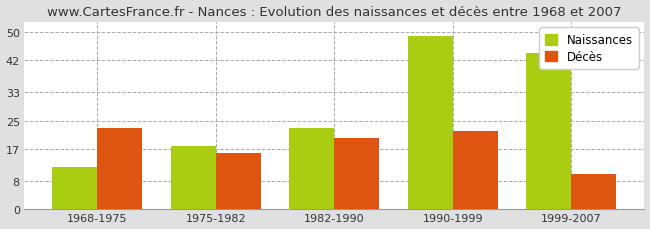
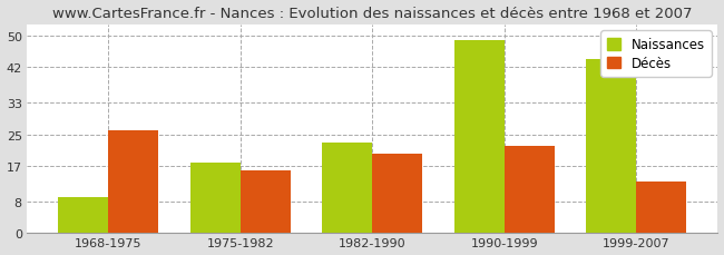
Naissances/1968-1975: 12 -> 9
Décès/1968-1975: 23 -> 26
Décès/1999-2007: 10 -> 13
